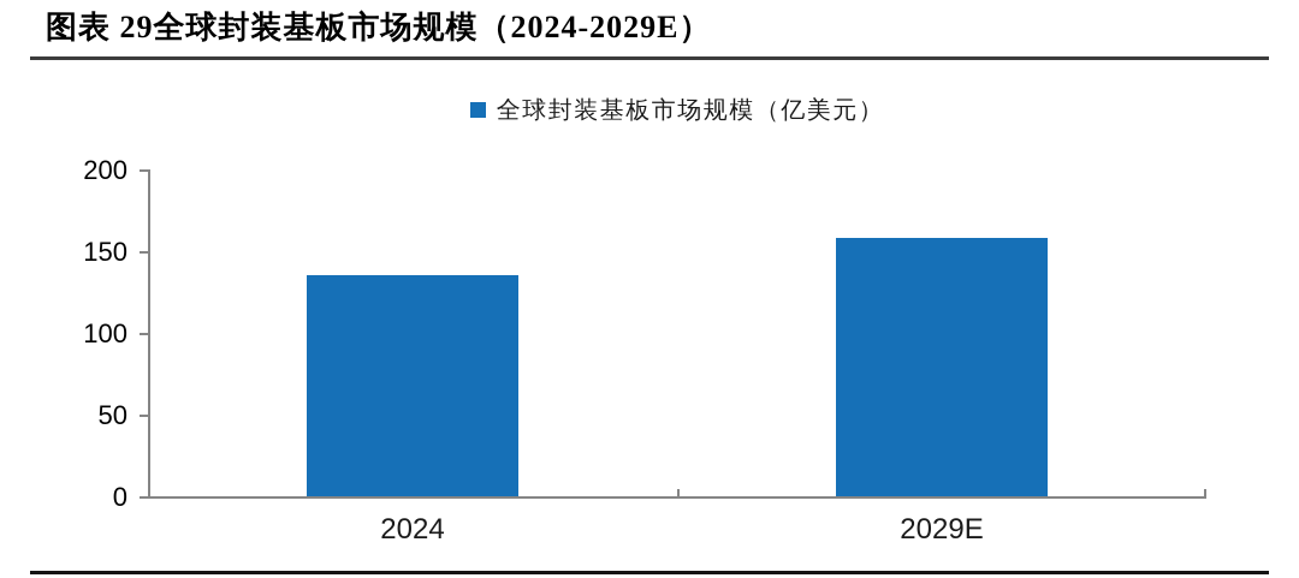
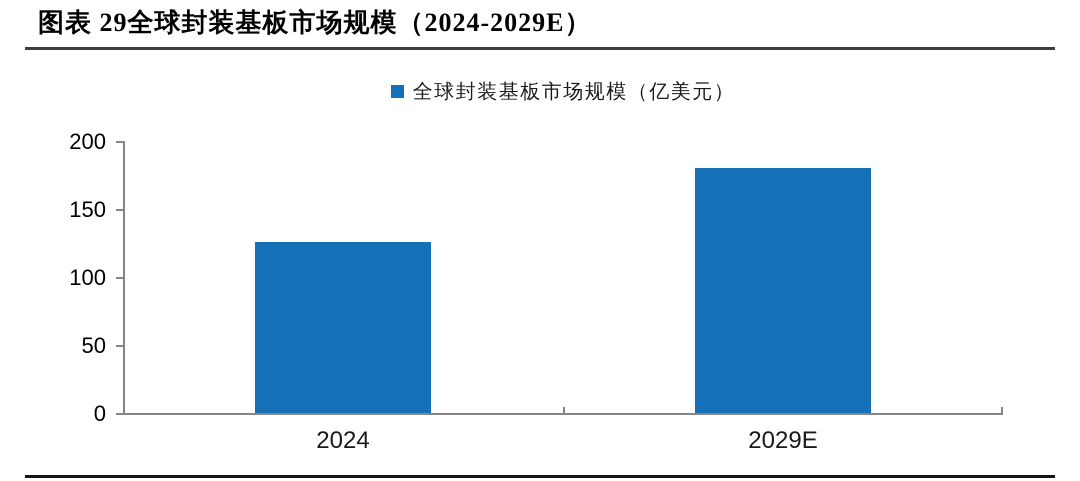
2024: 135 -> 126
2029E: 158 -> 180
